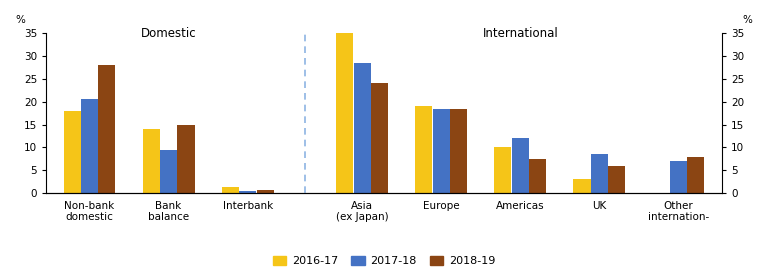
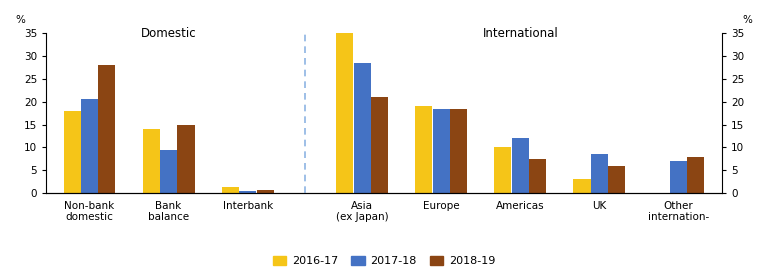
2018-19/Asia (ex Japan): 24.0 -> 21.0
